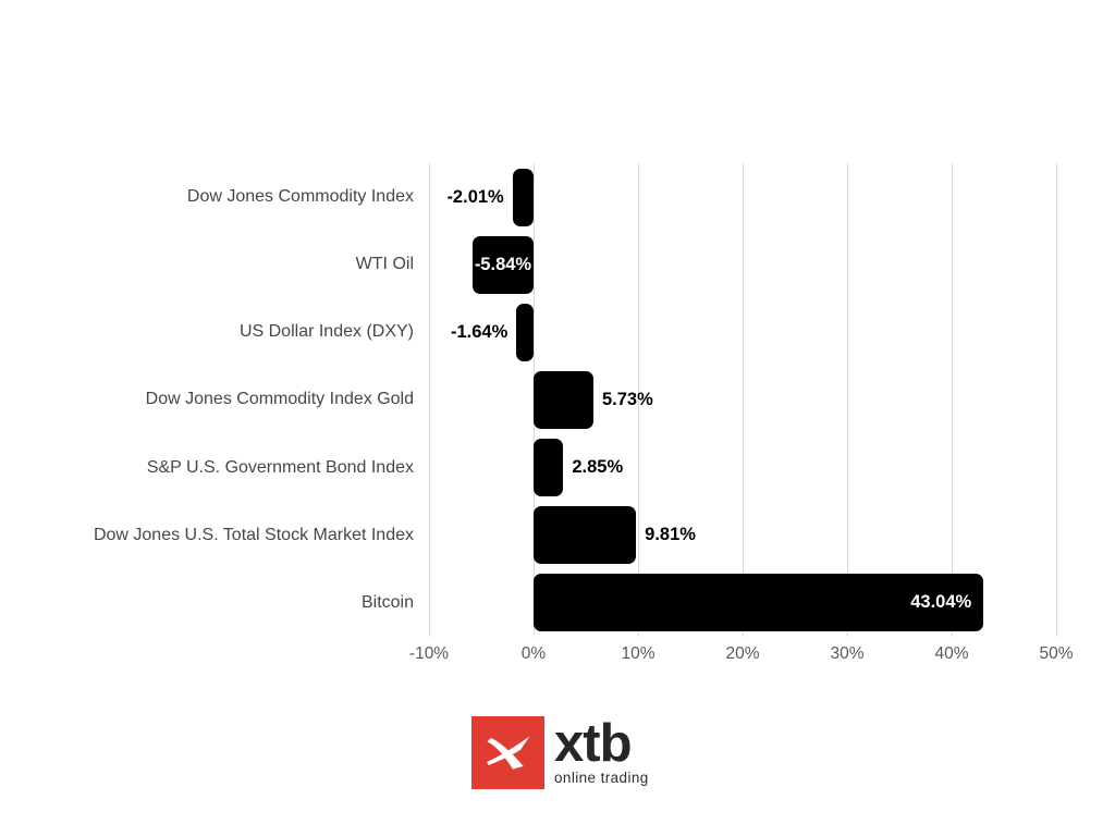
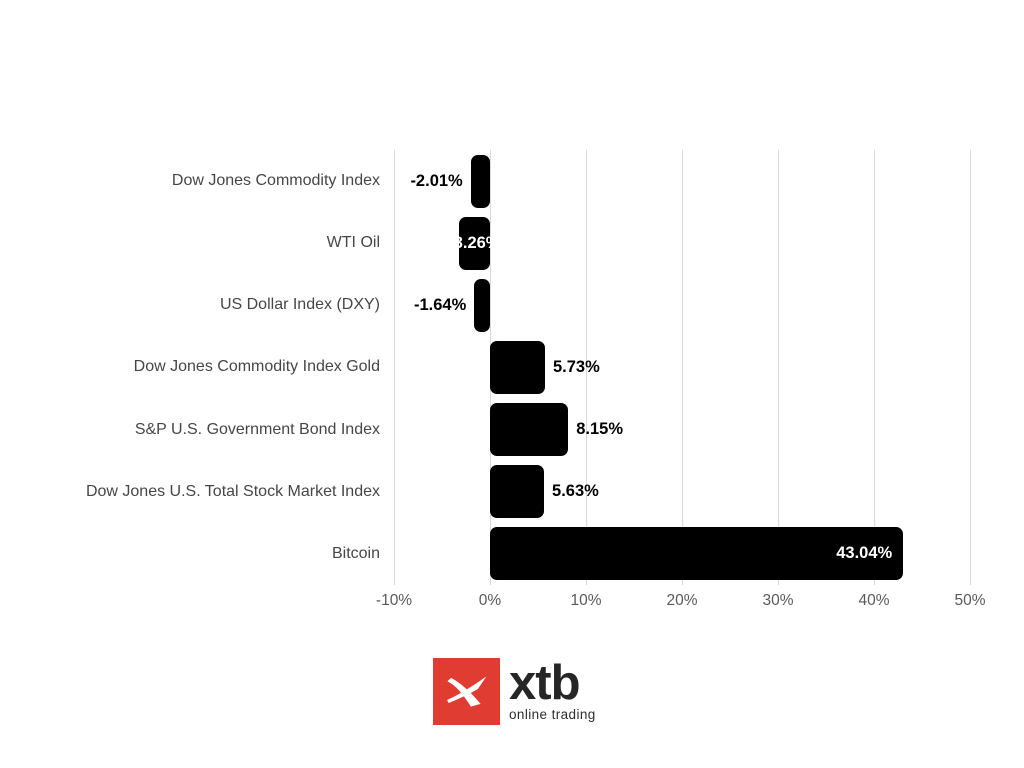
WTI Oil: -5.84% -> -3.26%
S&P U.S. Government Bond Index: 2.85% -> 8.15%
Dow Jones U.S. Total Stock Market Index: 9.81% -> 5.63%
